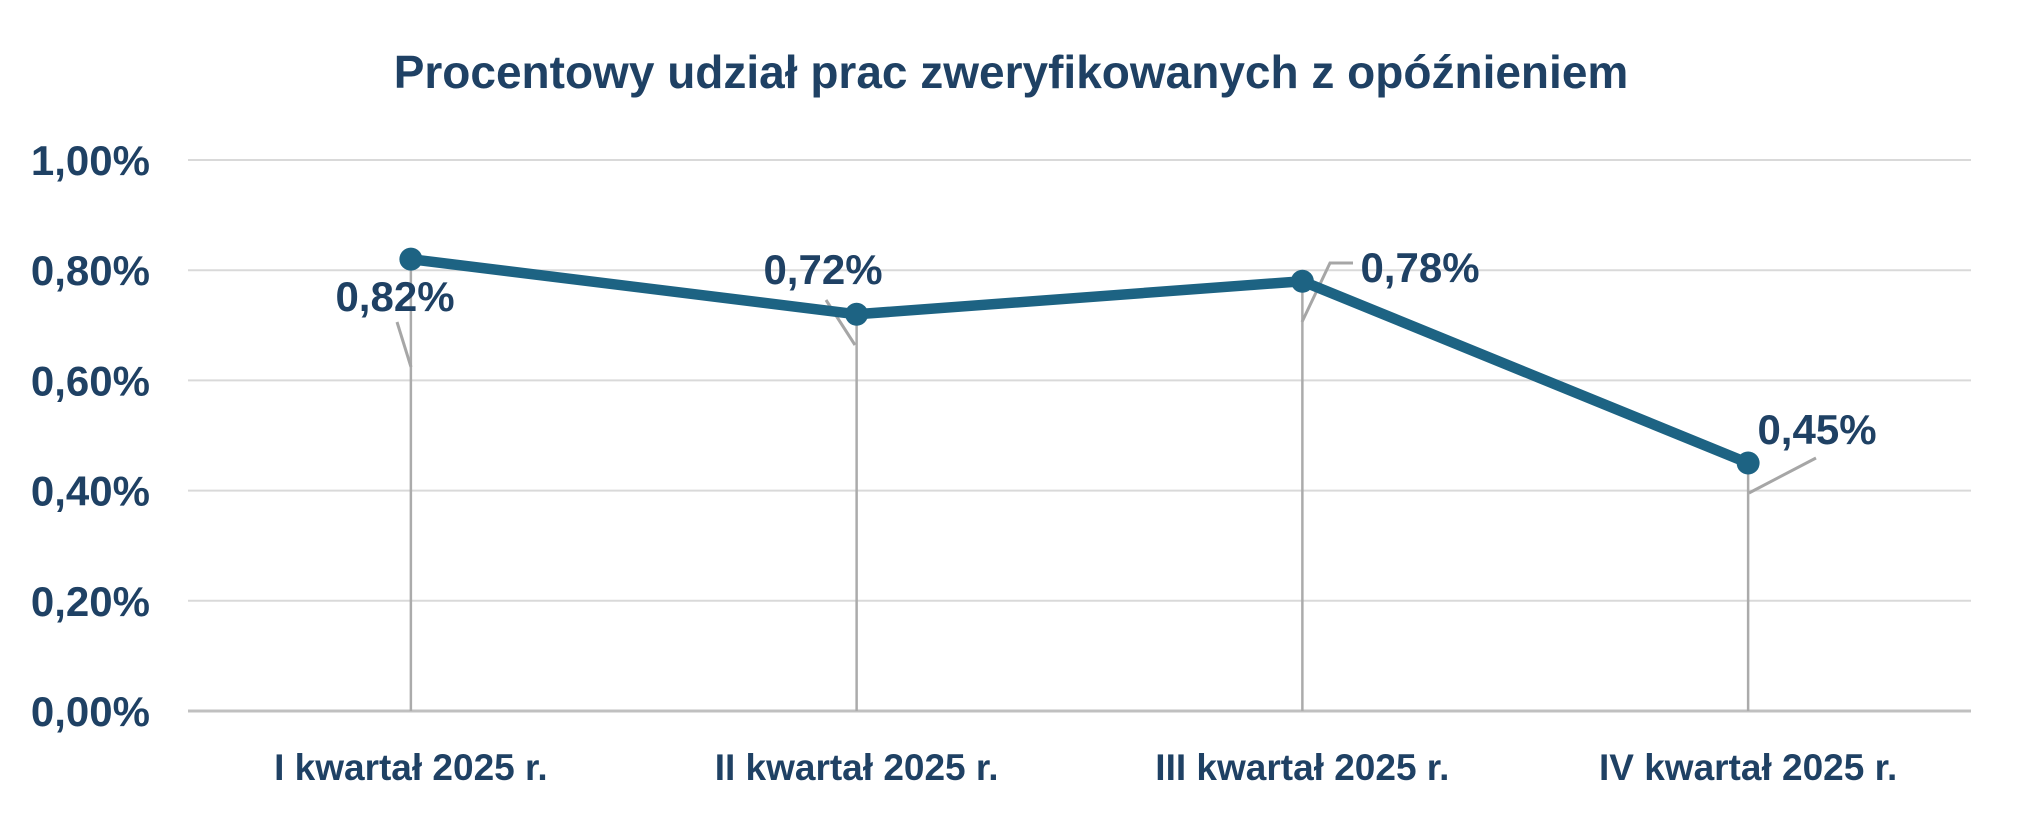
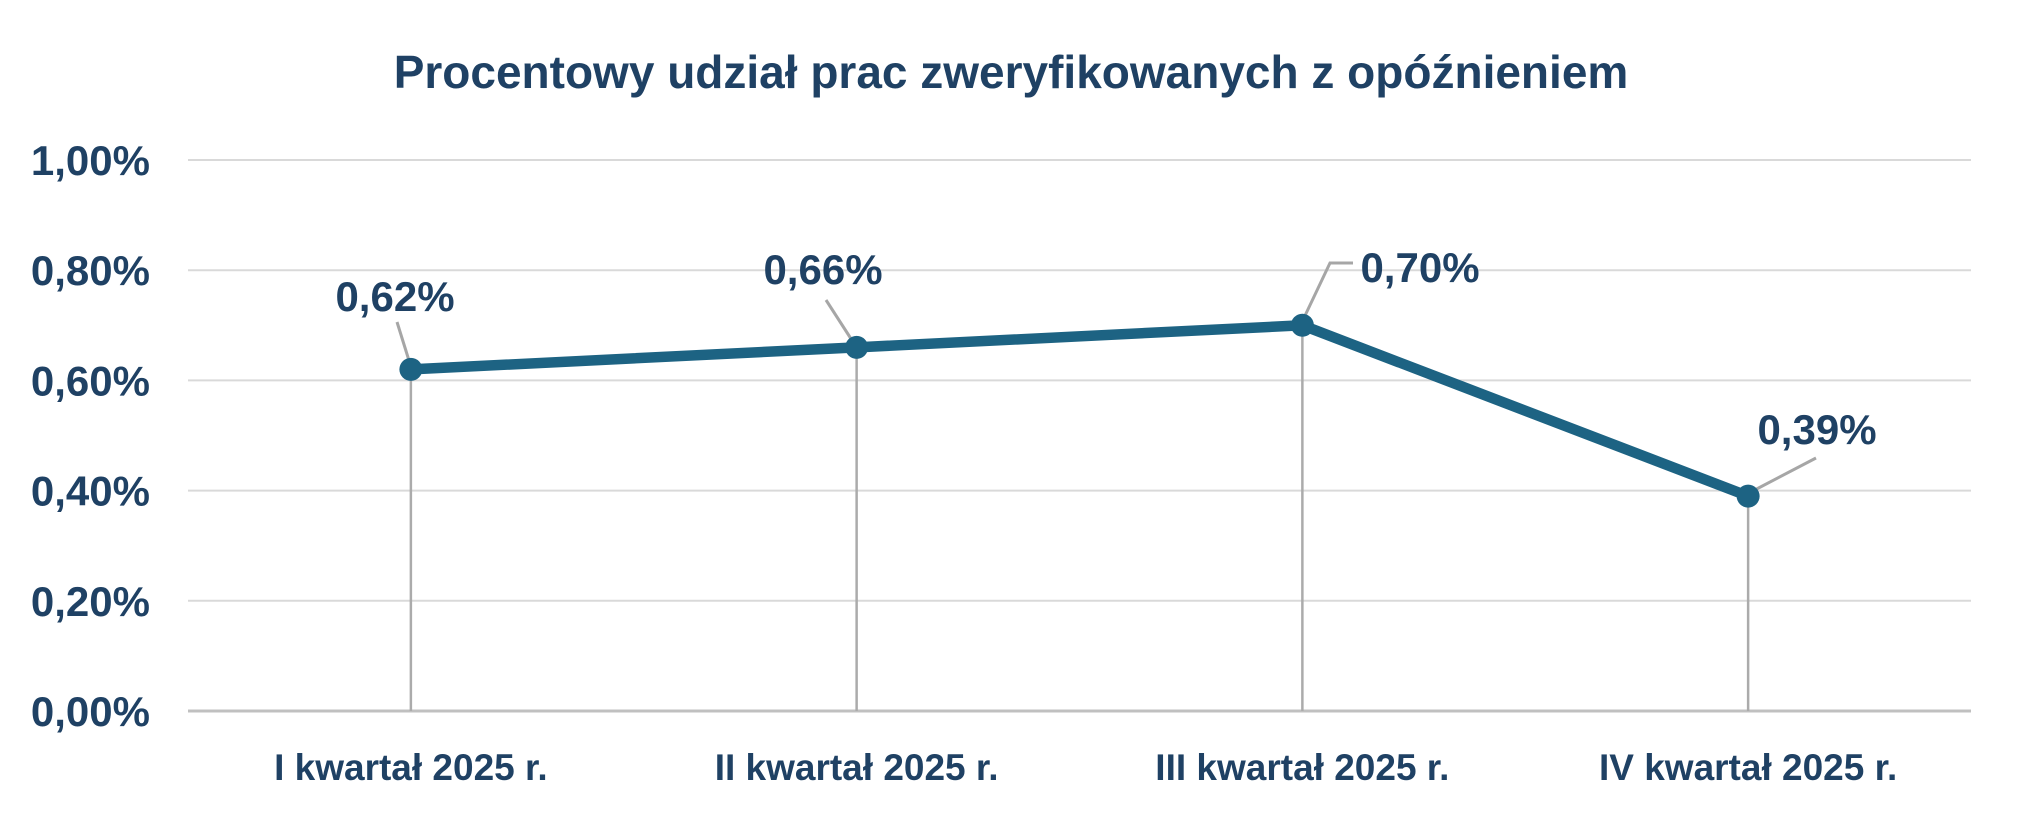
I kwartał 2025 r.: 0,82% -> 0,62%
II kwartał 2025 r.: 0,72% -> 0,66%
III kwartał 2025 r.: 0,78% -> 0,70%
IV kwartał 2025 r.: 0,45% -> 0,39%
